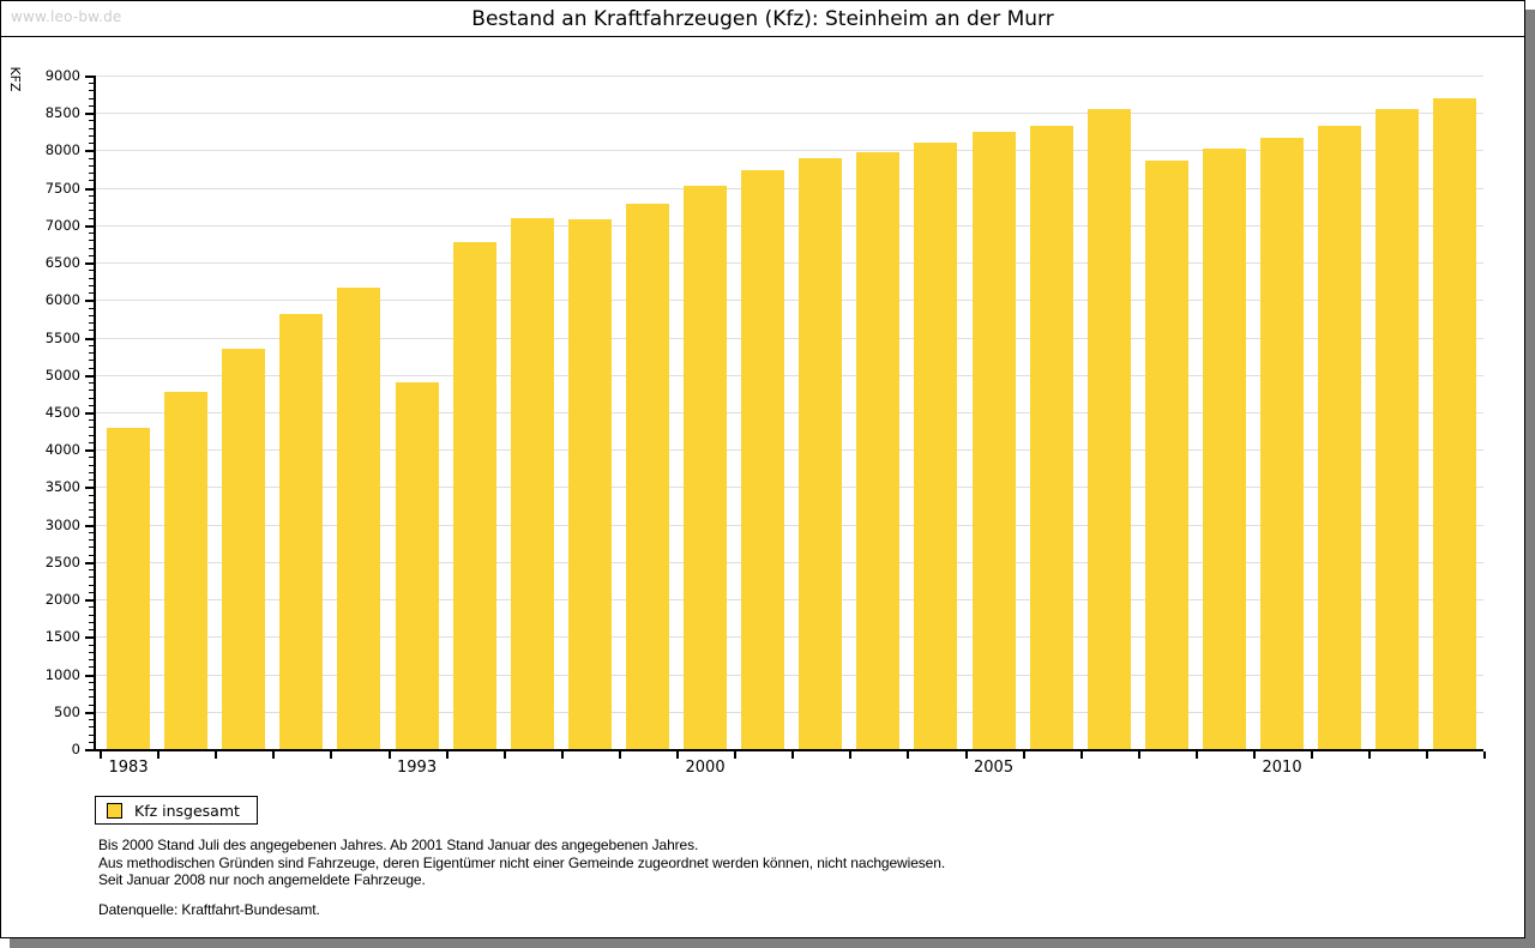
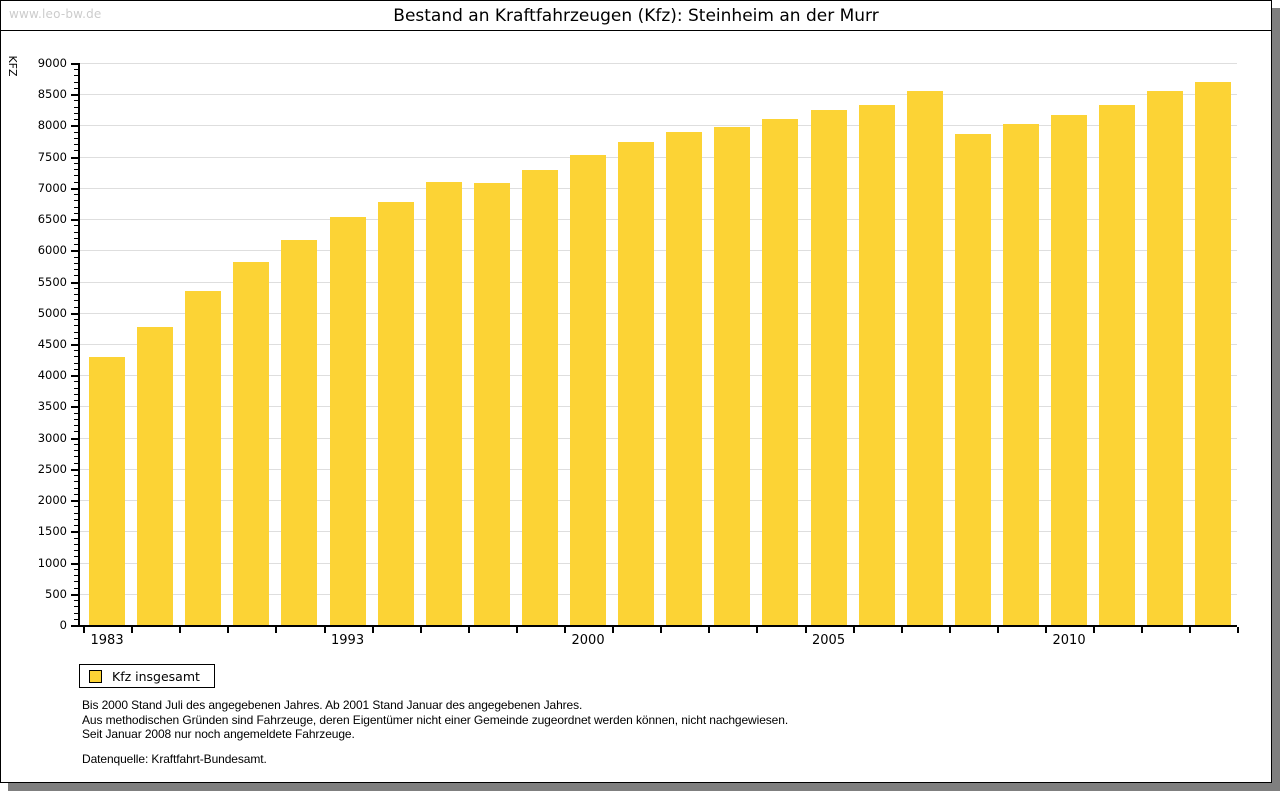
1993: 4900 -> 6500
